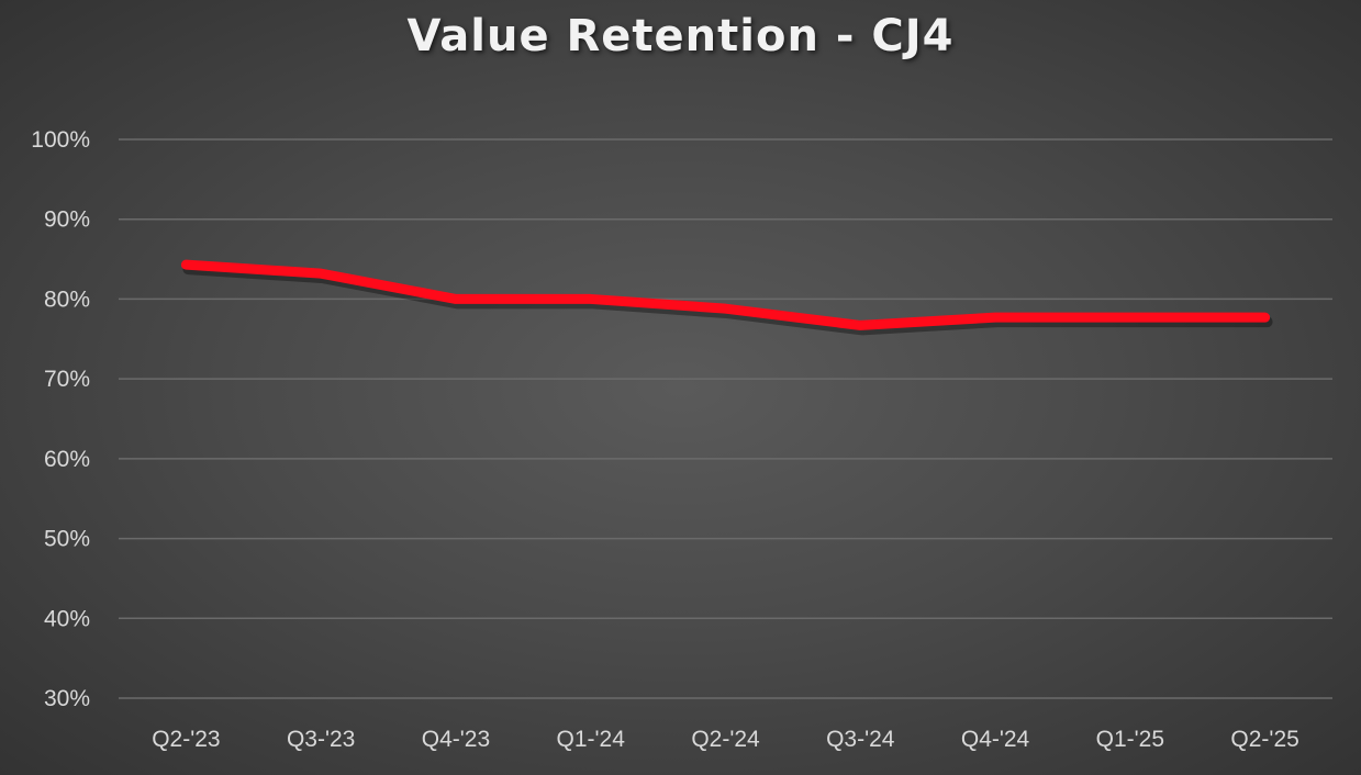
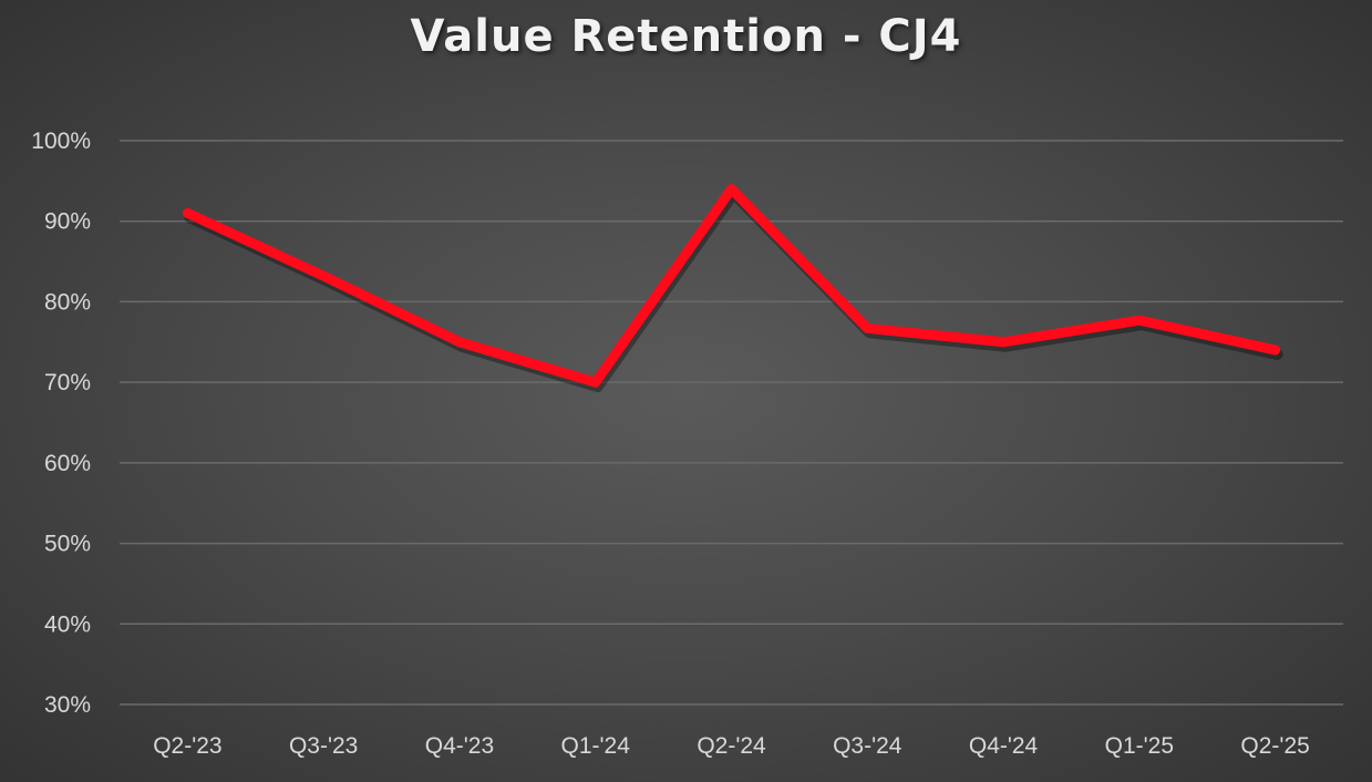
Q2-'23: 84% -> 91%
Q4-'23: 80% -> 75%
Q1-'24: 80% -> 70%
Q2-'24: 79% -> 94%
Q4-'24: 78% -> 75%
Q2-'25: 78% -> 74%
